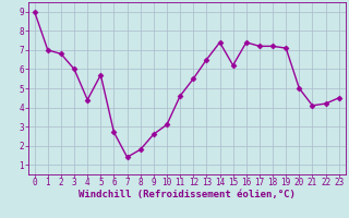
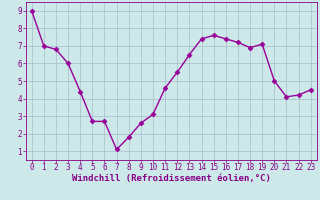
5: 5.7 -> 2.7
7: 1.4 -> 1.1
15: 6.2 -> 7.6
18: 7.2 -> 6.9
